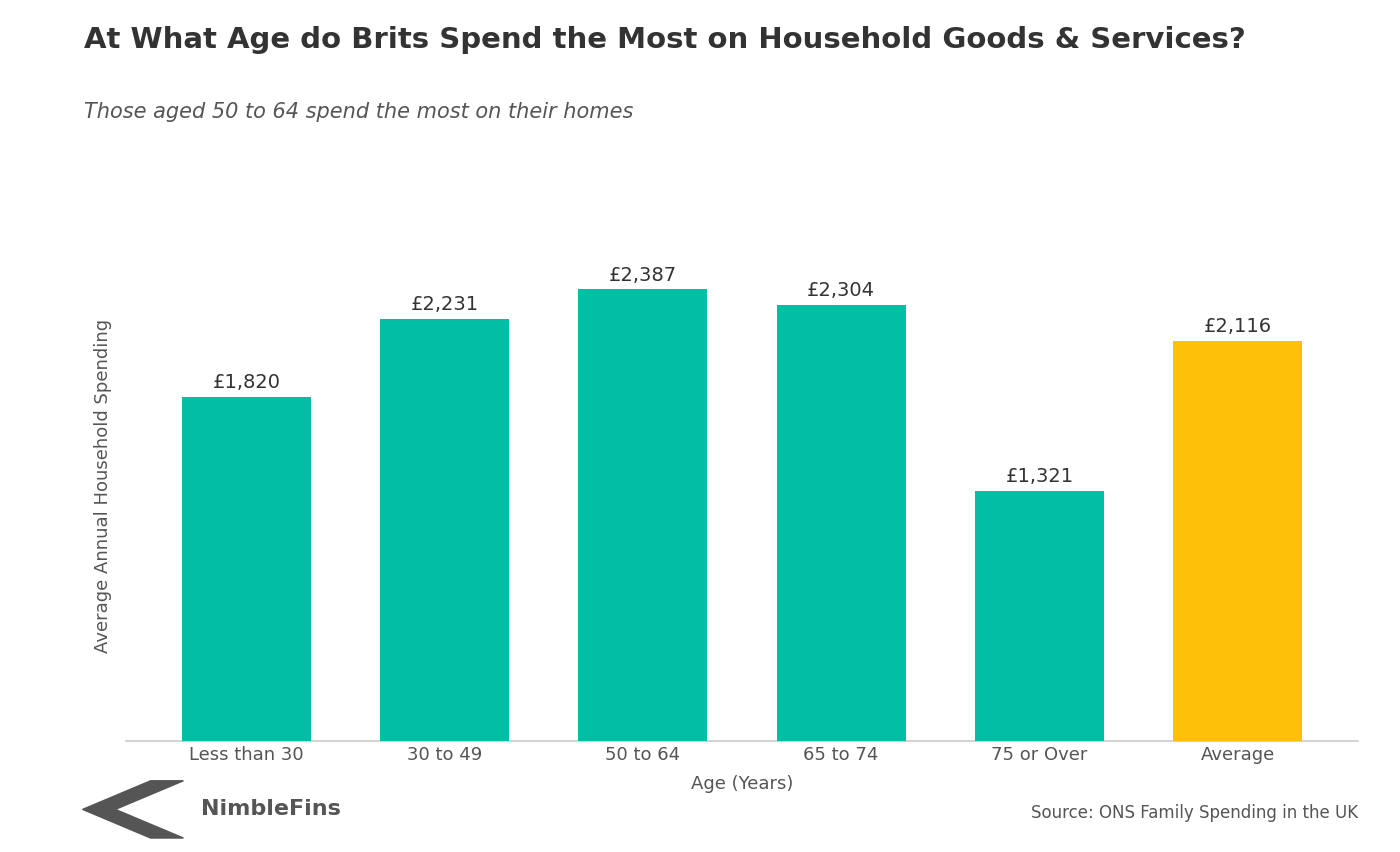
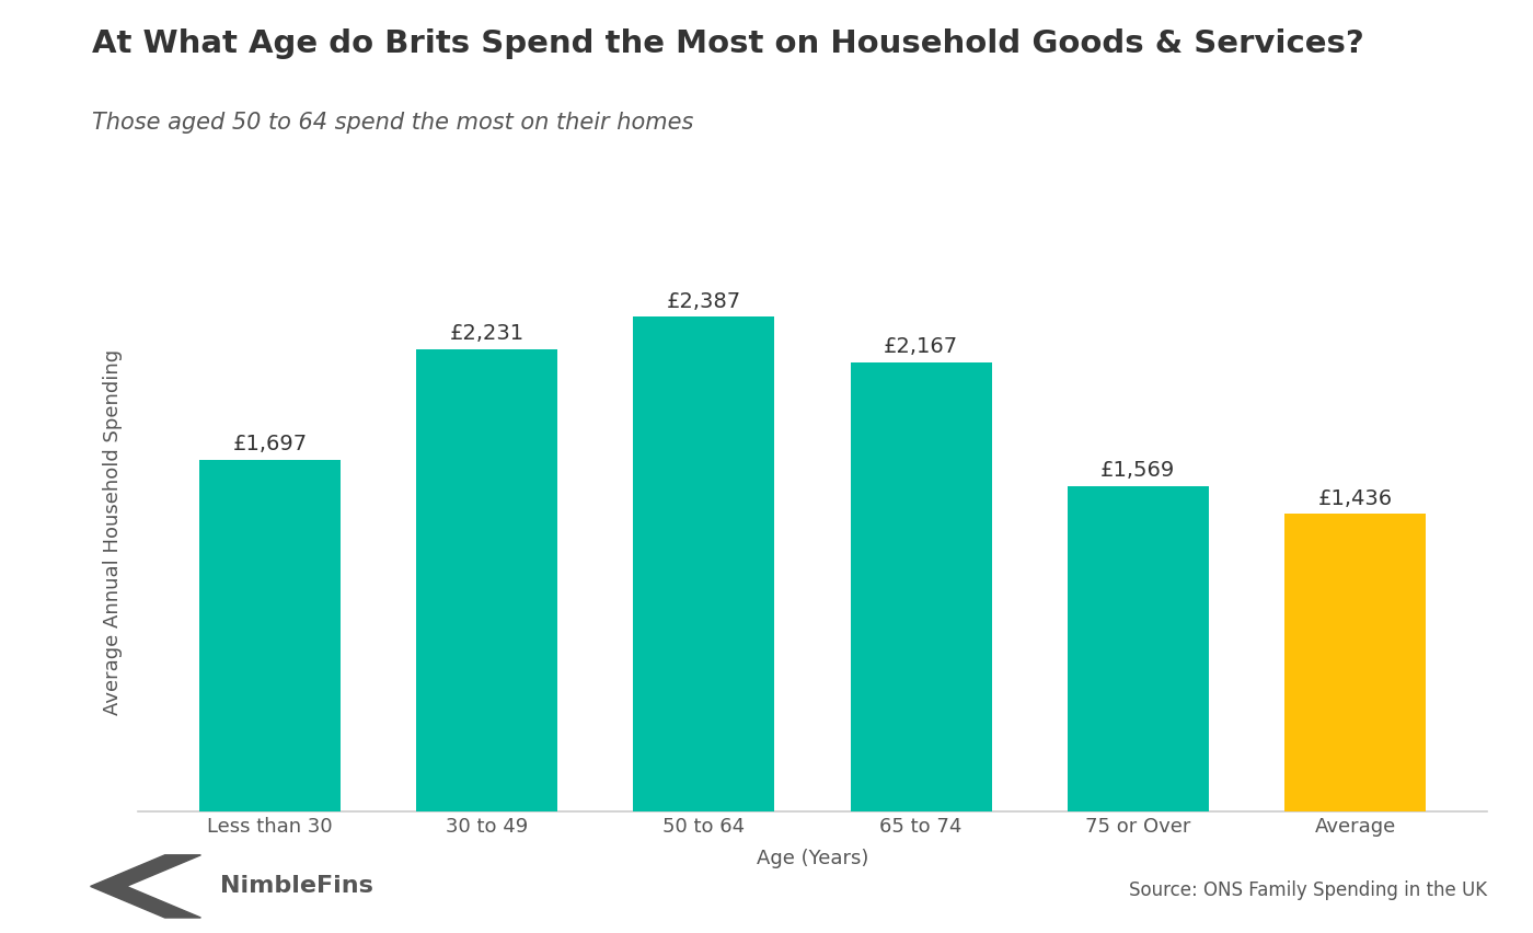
Less than 30: £1,820 -> £1,697
65 to 74: £2,304 -> £2,167
75 or Over: £1,321 -> £1,569
Average: £2,116 -> £1,436
